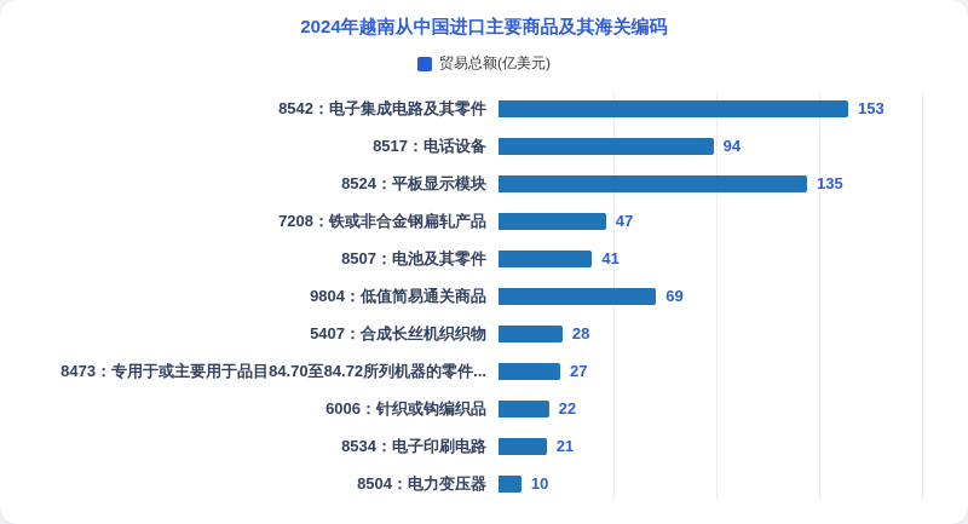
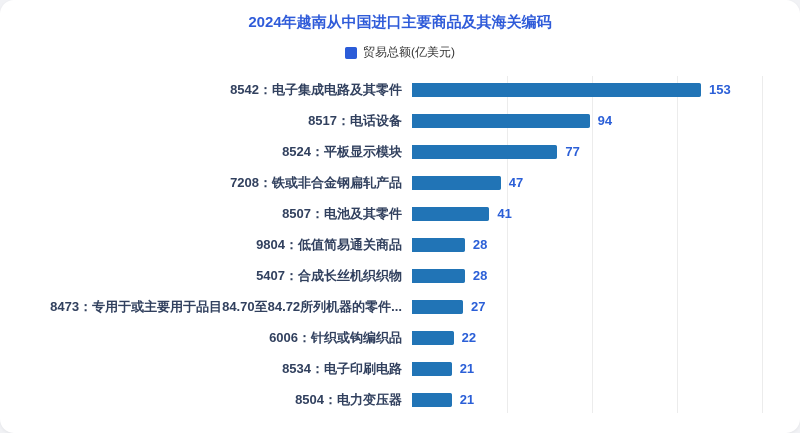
8524：平板显示模块: 135 -> 77
9804：低值简易通关商品: 69 -> 28
8504：电力变压器: 10 -> 21
